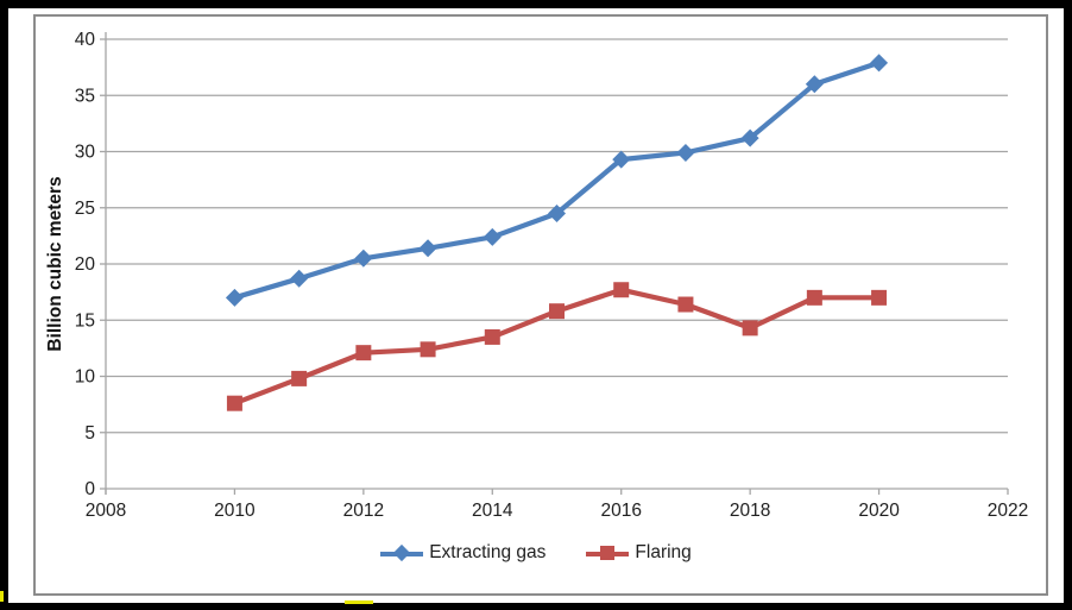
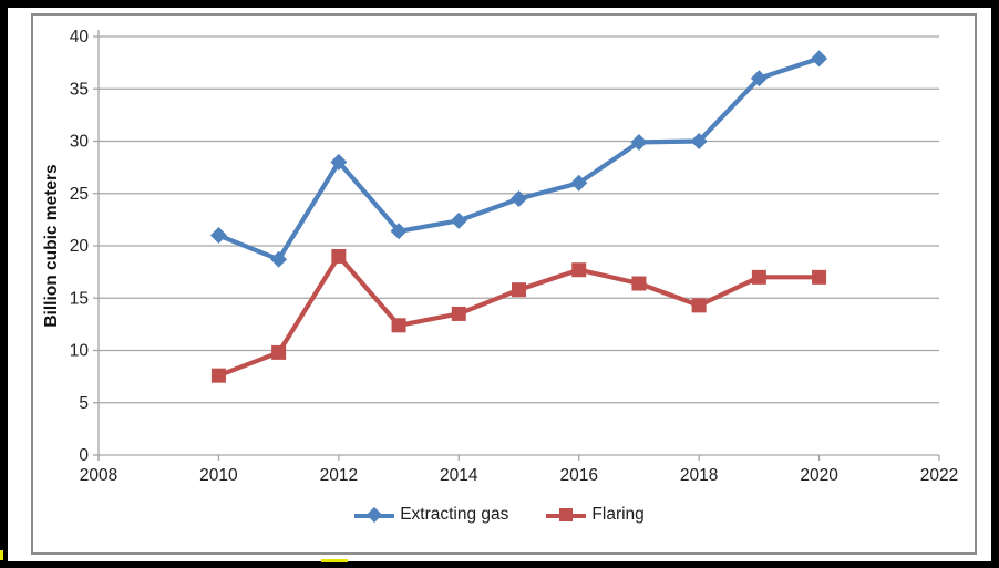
Extracting gas/2010: 17 -> 21
Extracting gas/2012: 20 -> 28
Flaring/2012: 12 -> 19
Extracting gas/2016: 29 -> 26
Extracting gas/2018: 31 -> 30
